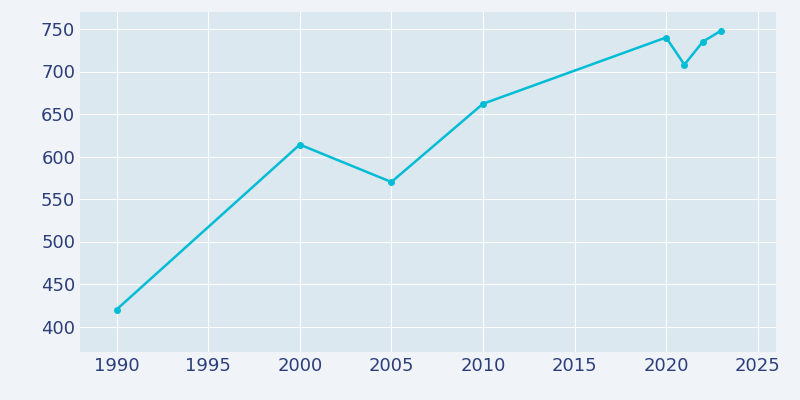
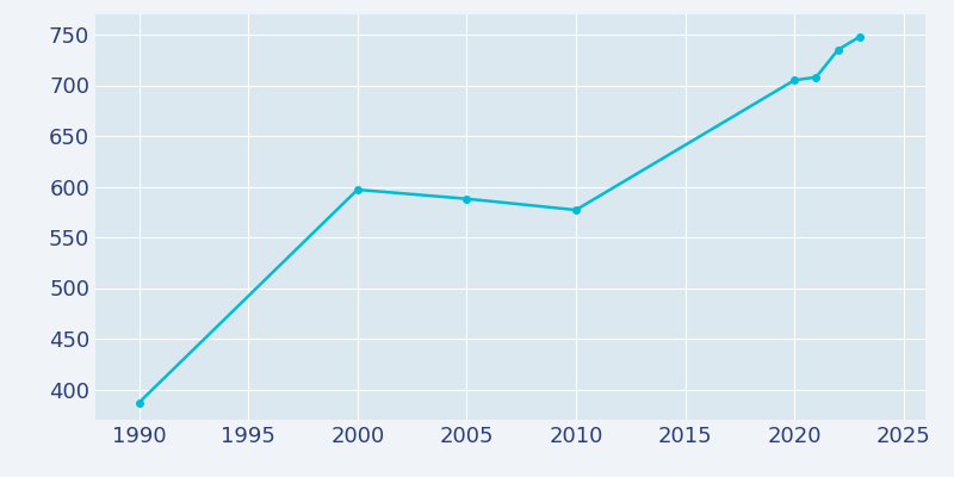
1990: 420 -> 387
2000: 614 -> 597
2005: 570 -> 588
2010: 662 -> 577
2020: 740 -> 705
